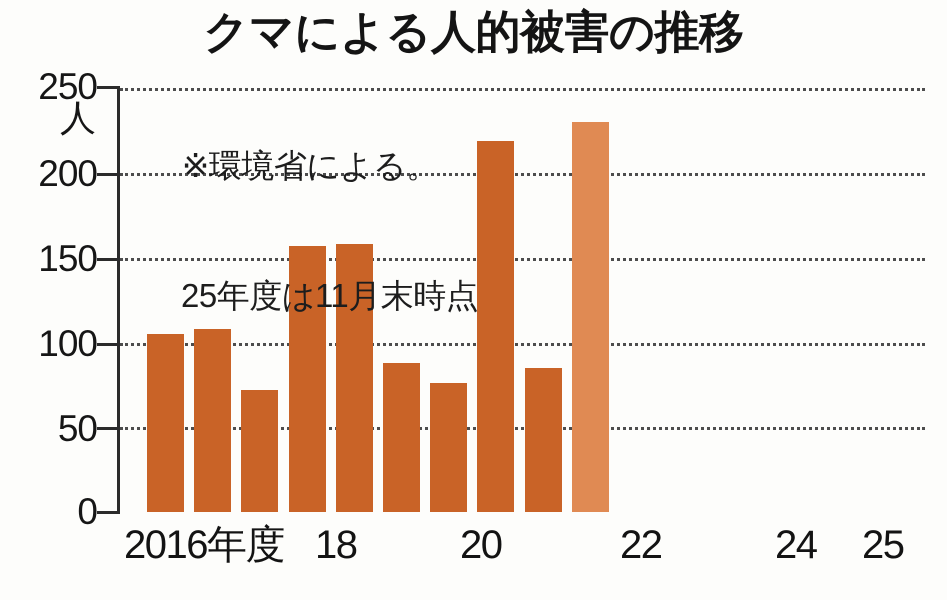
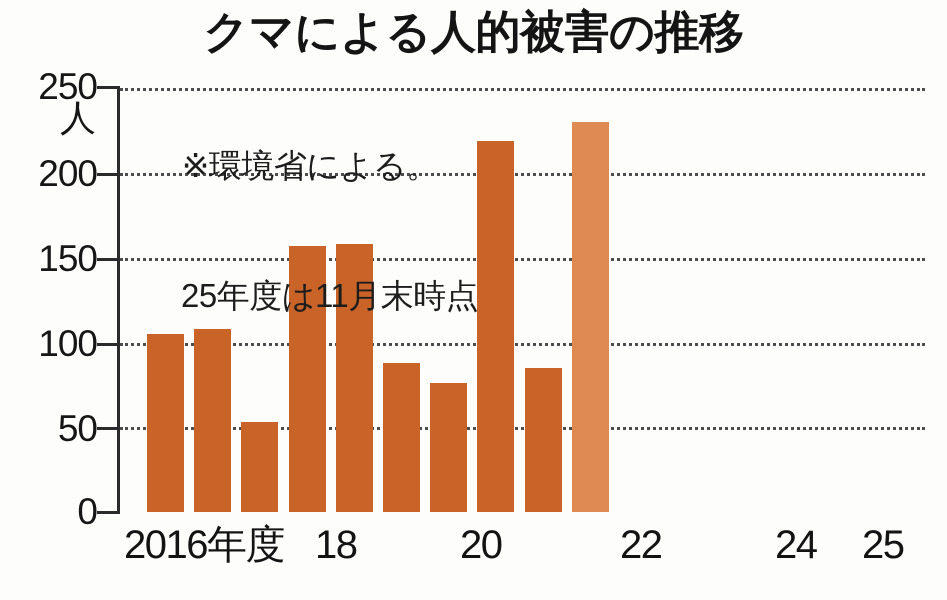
18: 72 -> 53
